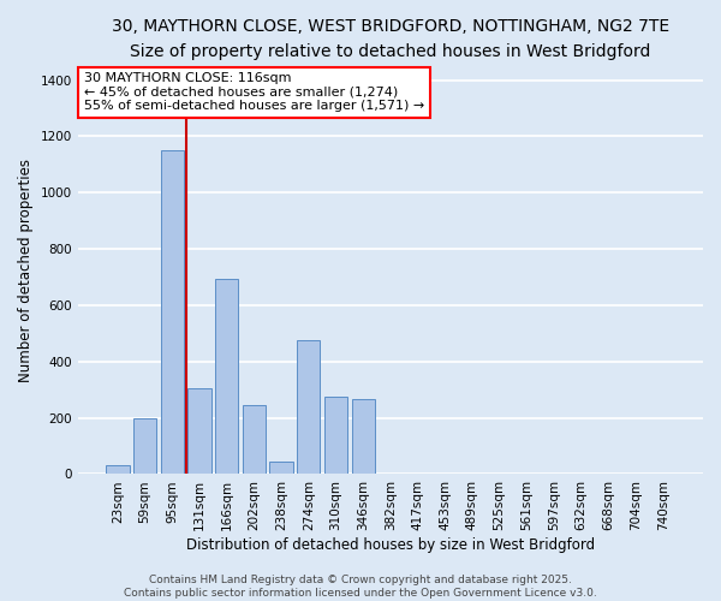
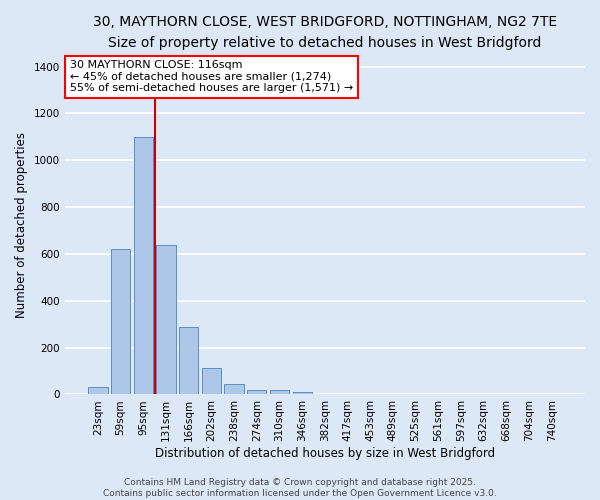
59sqm: 200 -> 620
95sqm: 1150 -> 1100
131sqm: 305 -> 640
166sqm: 695 -> 290
202sqm: 245 -> 115
274sqm: 475 -> 20
310sqm: 275 -> 20
346sqm: 265 -> 10
